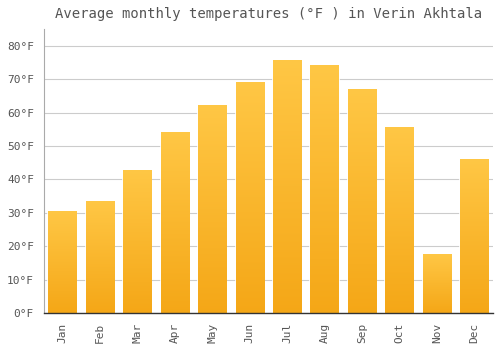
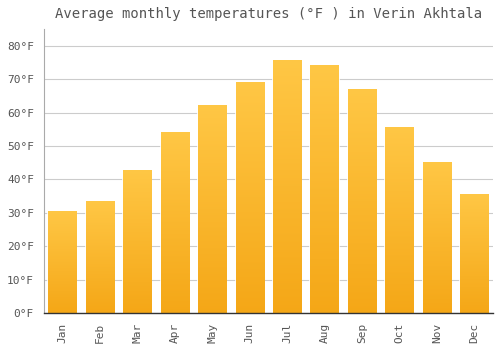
Nov: 17.5°F -> 45.0°F
Dec: 46.0°F -> 35.5°F
